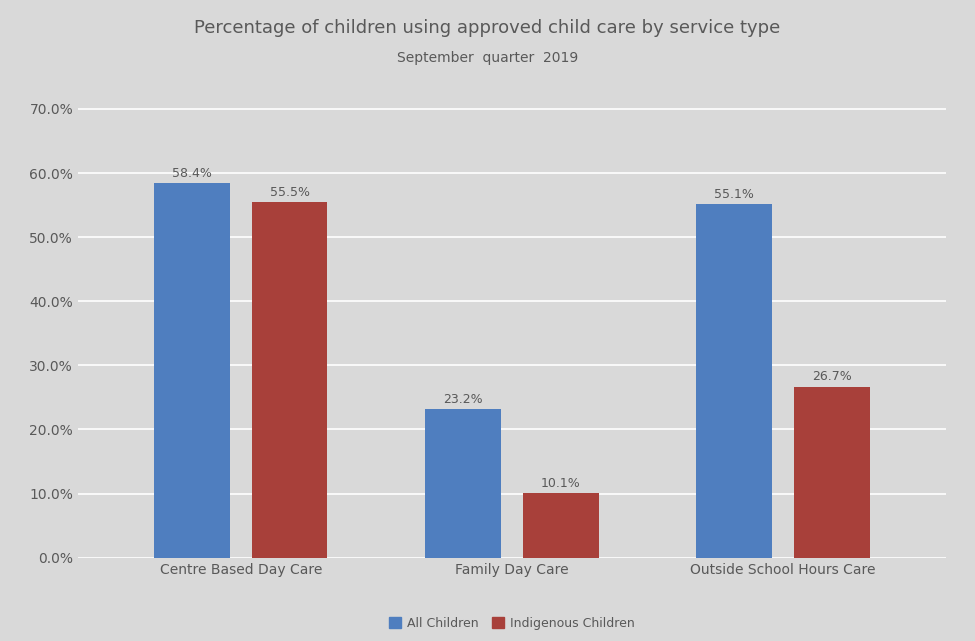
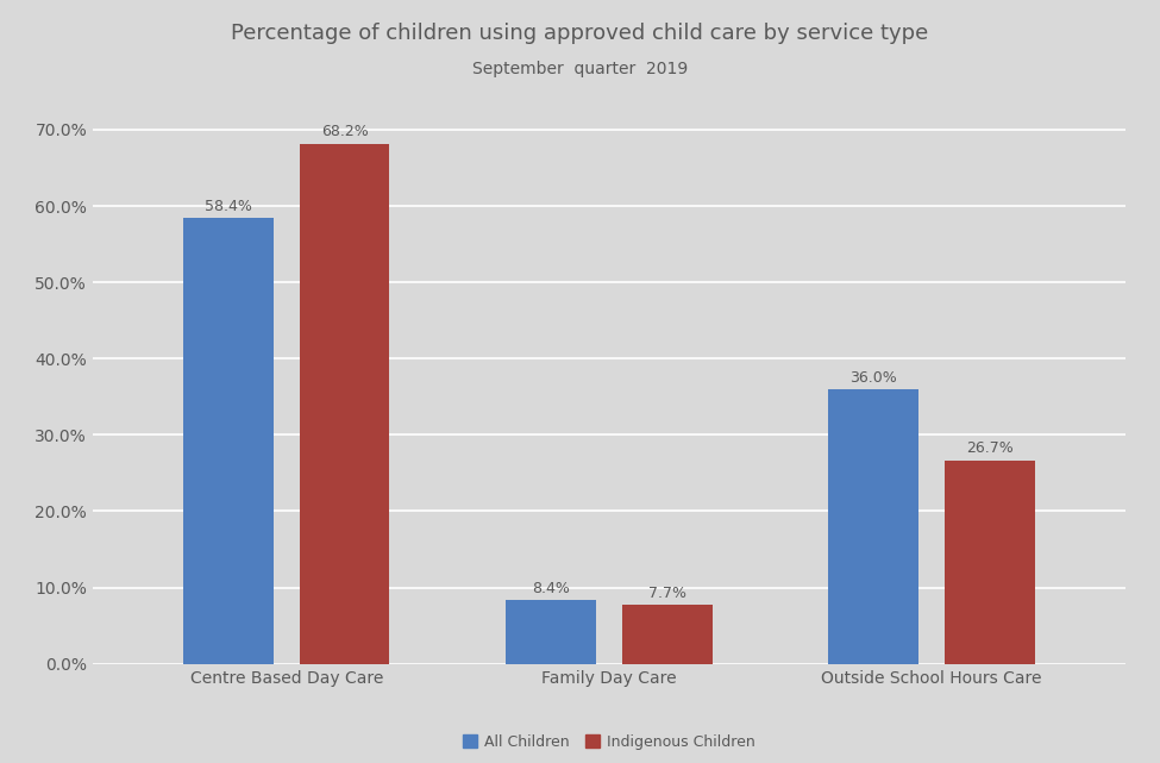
Indigenous Children/Centre Based Day Care: 55.5% -> 68.2%
All Children/Family Day Care: 23.2% -> 8.4%
Indigenous Children/Family Day Care: 10.1% -> 7.7%
All Children/Outside School Hours Care: 55.1% -> 36.0%
